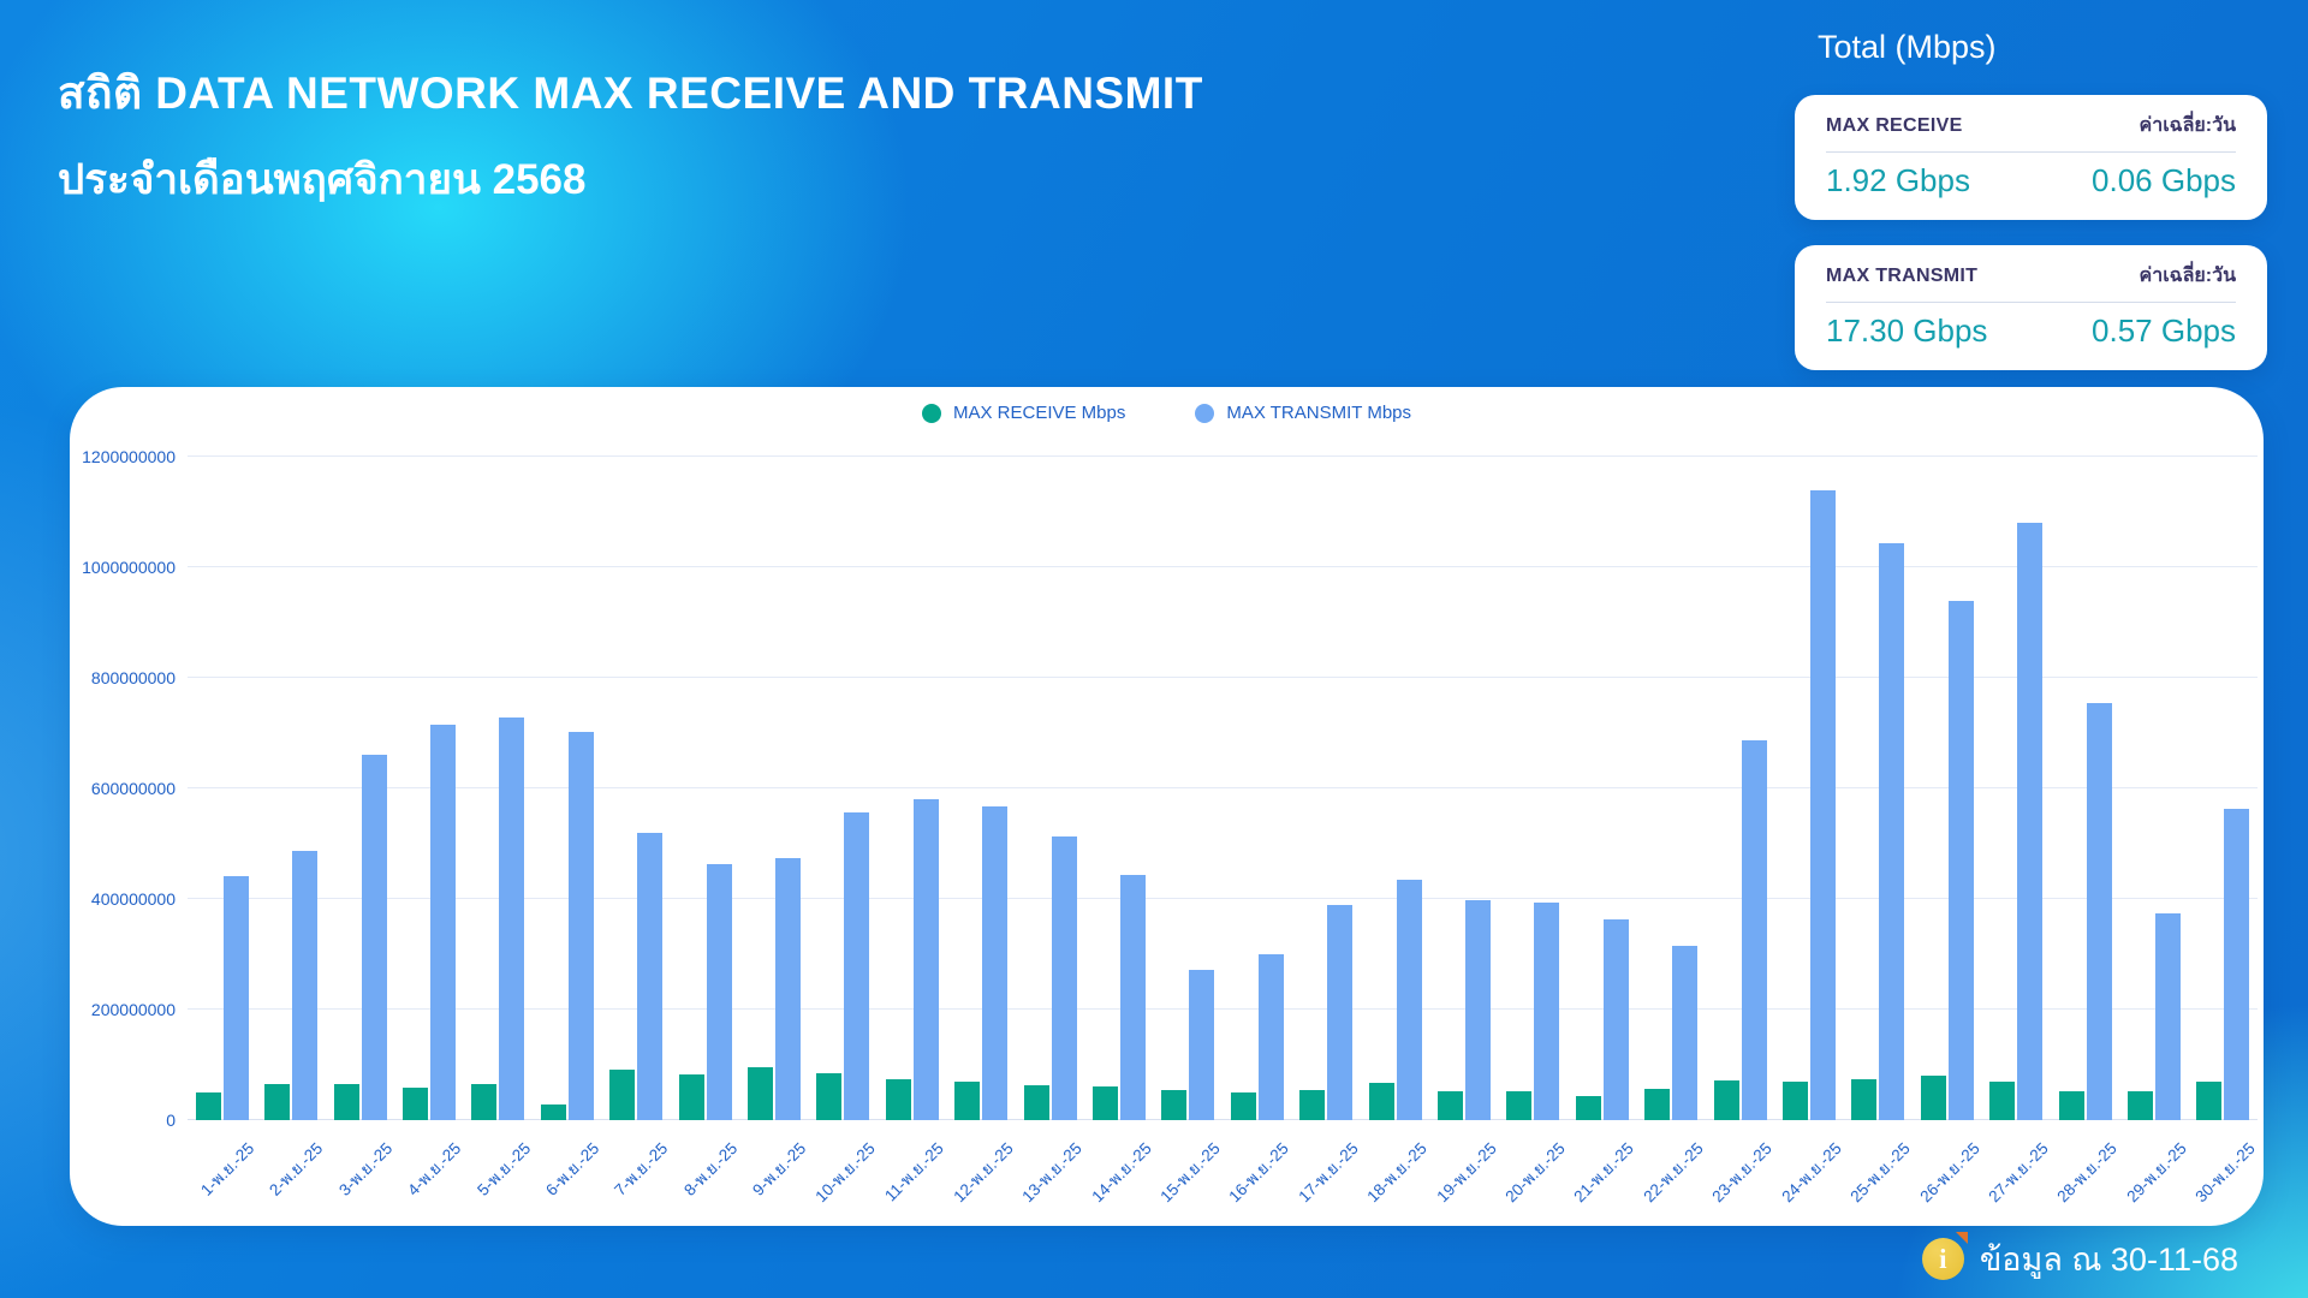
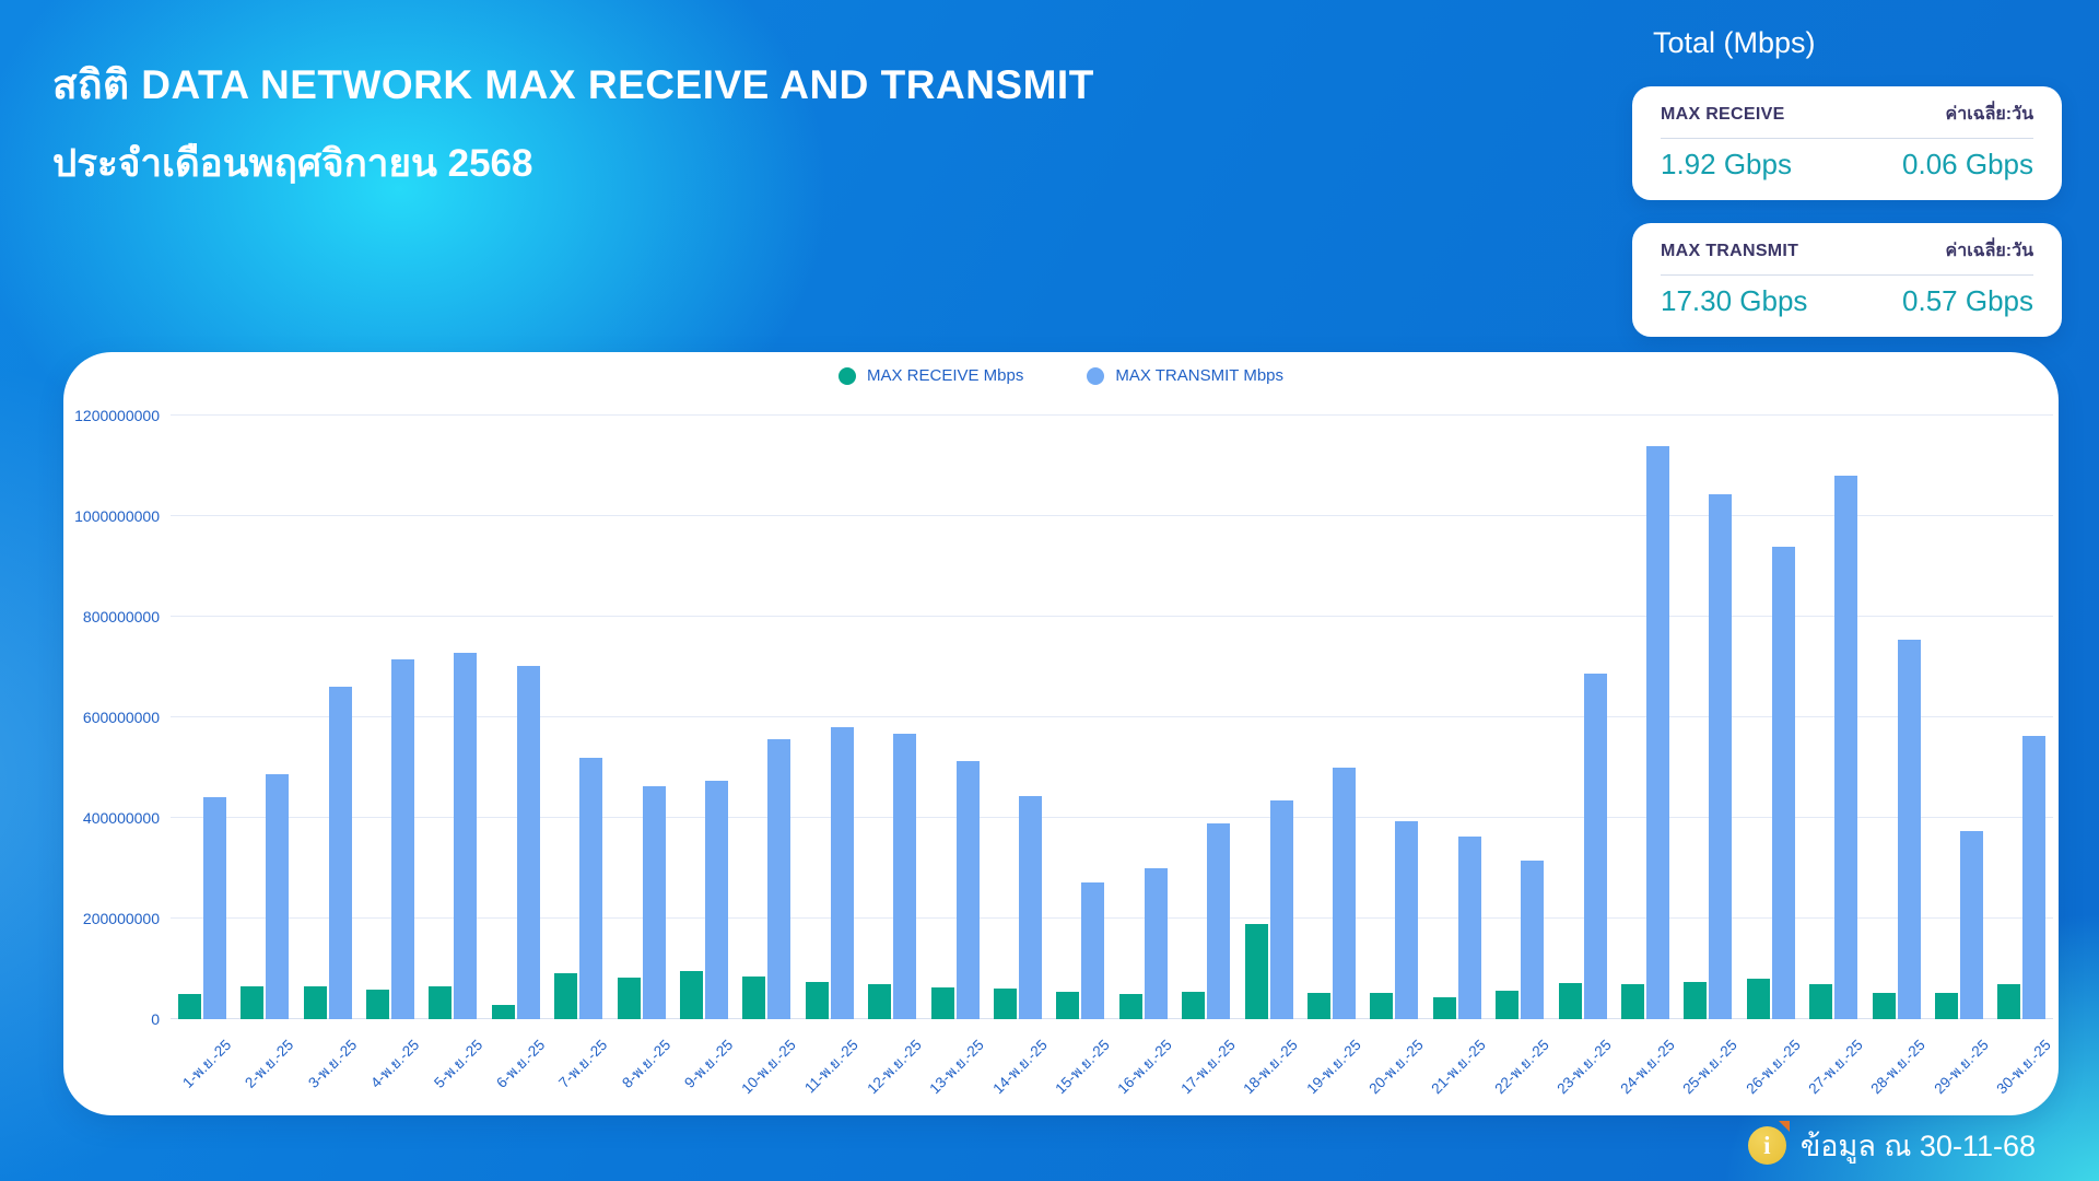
MAX RECEIVE Mbps/18-พ.ย.-25: 70000000 -> 190000000
MAX TRANSMIT Mbps/19-พ.ย.-25: 400000000 -> 500000000
